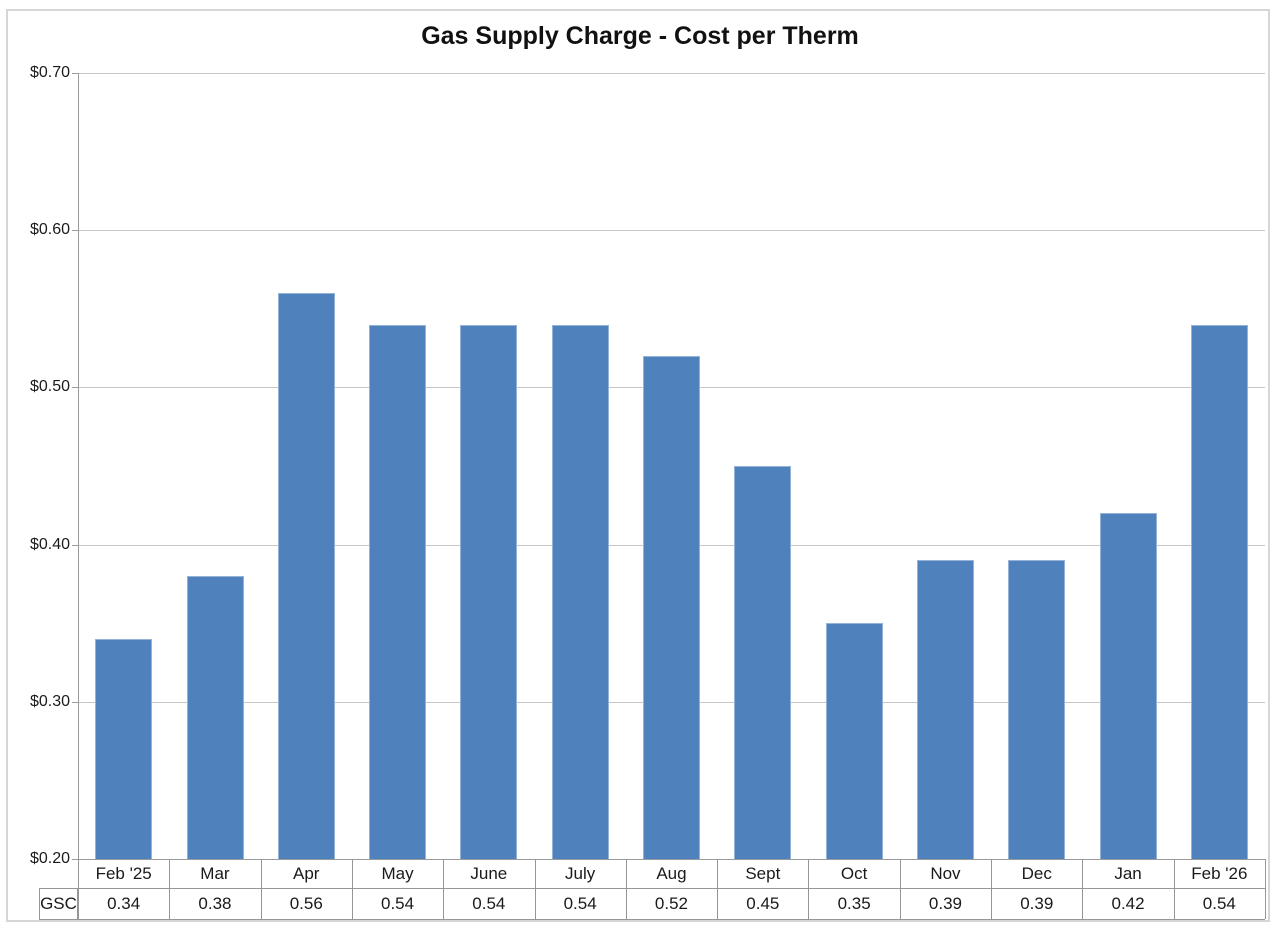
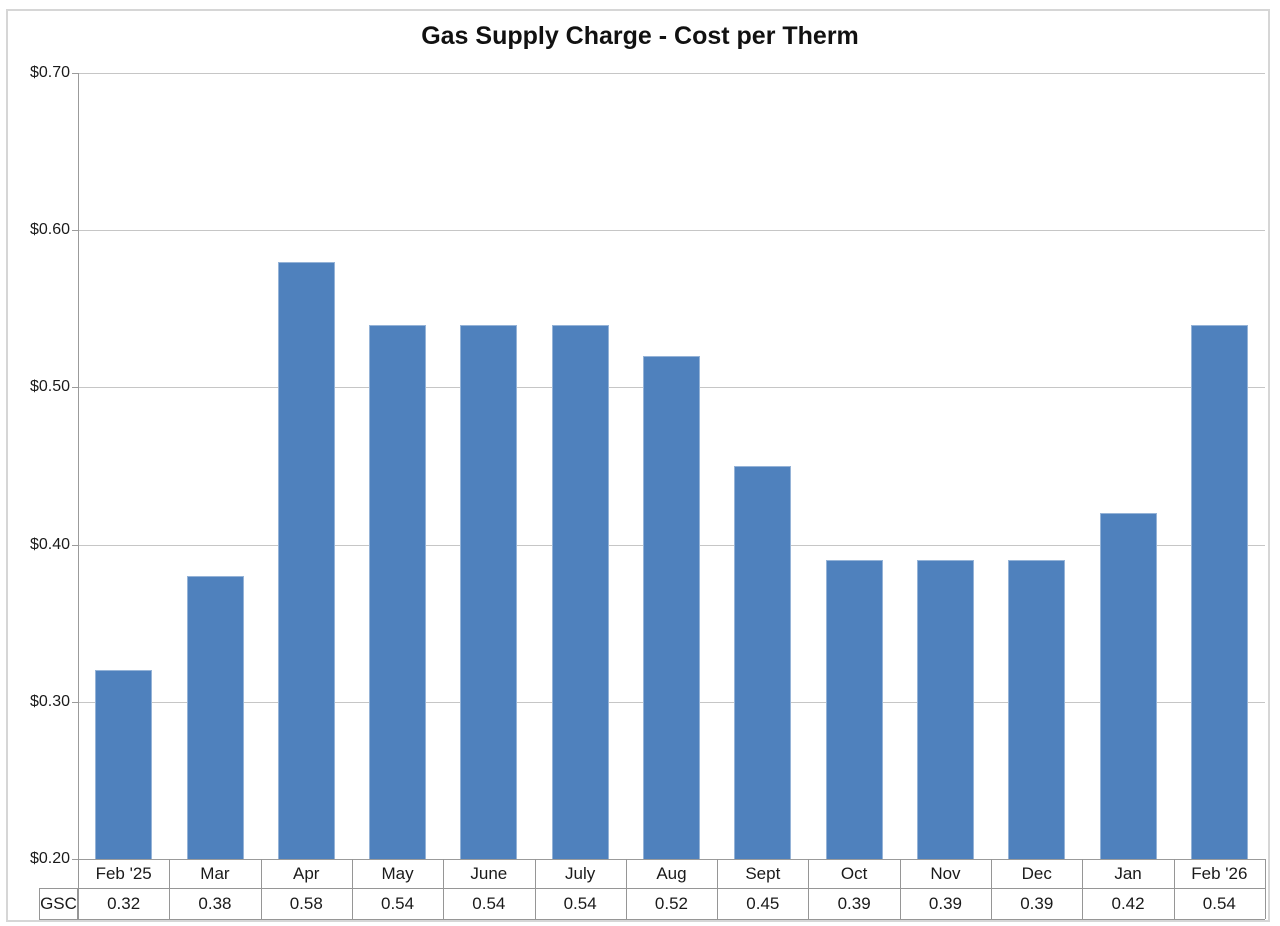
Feb '25: 0.34 -> 0.32
Apr: 0.56 -> 0.58
Oct: 0.35 -> 0.39
